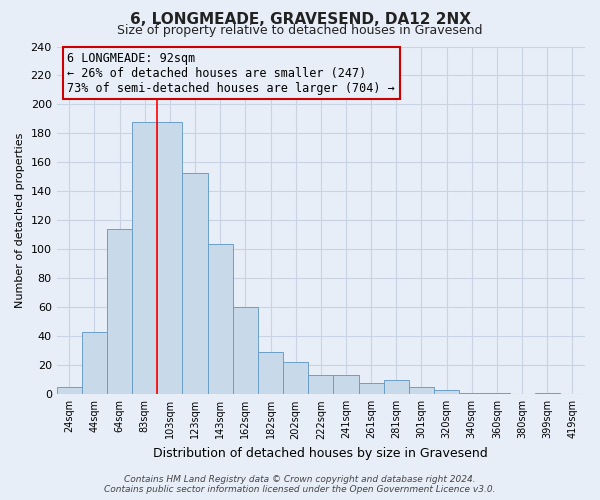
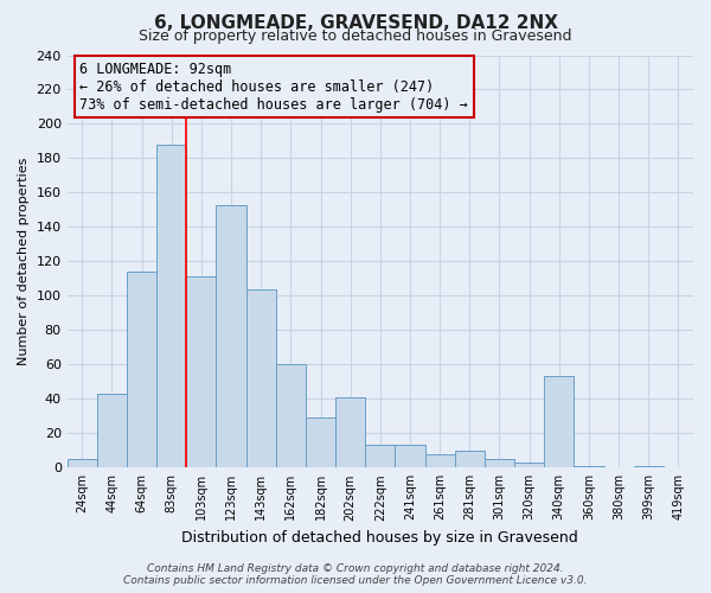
103sqm: 188 -> 111
202sqm: 22 -> 41
340sqm: 1 -> 53
